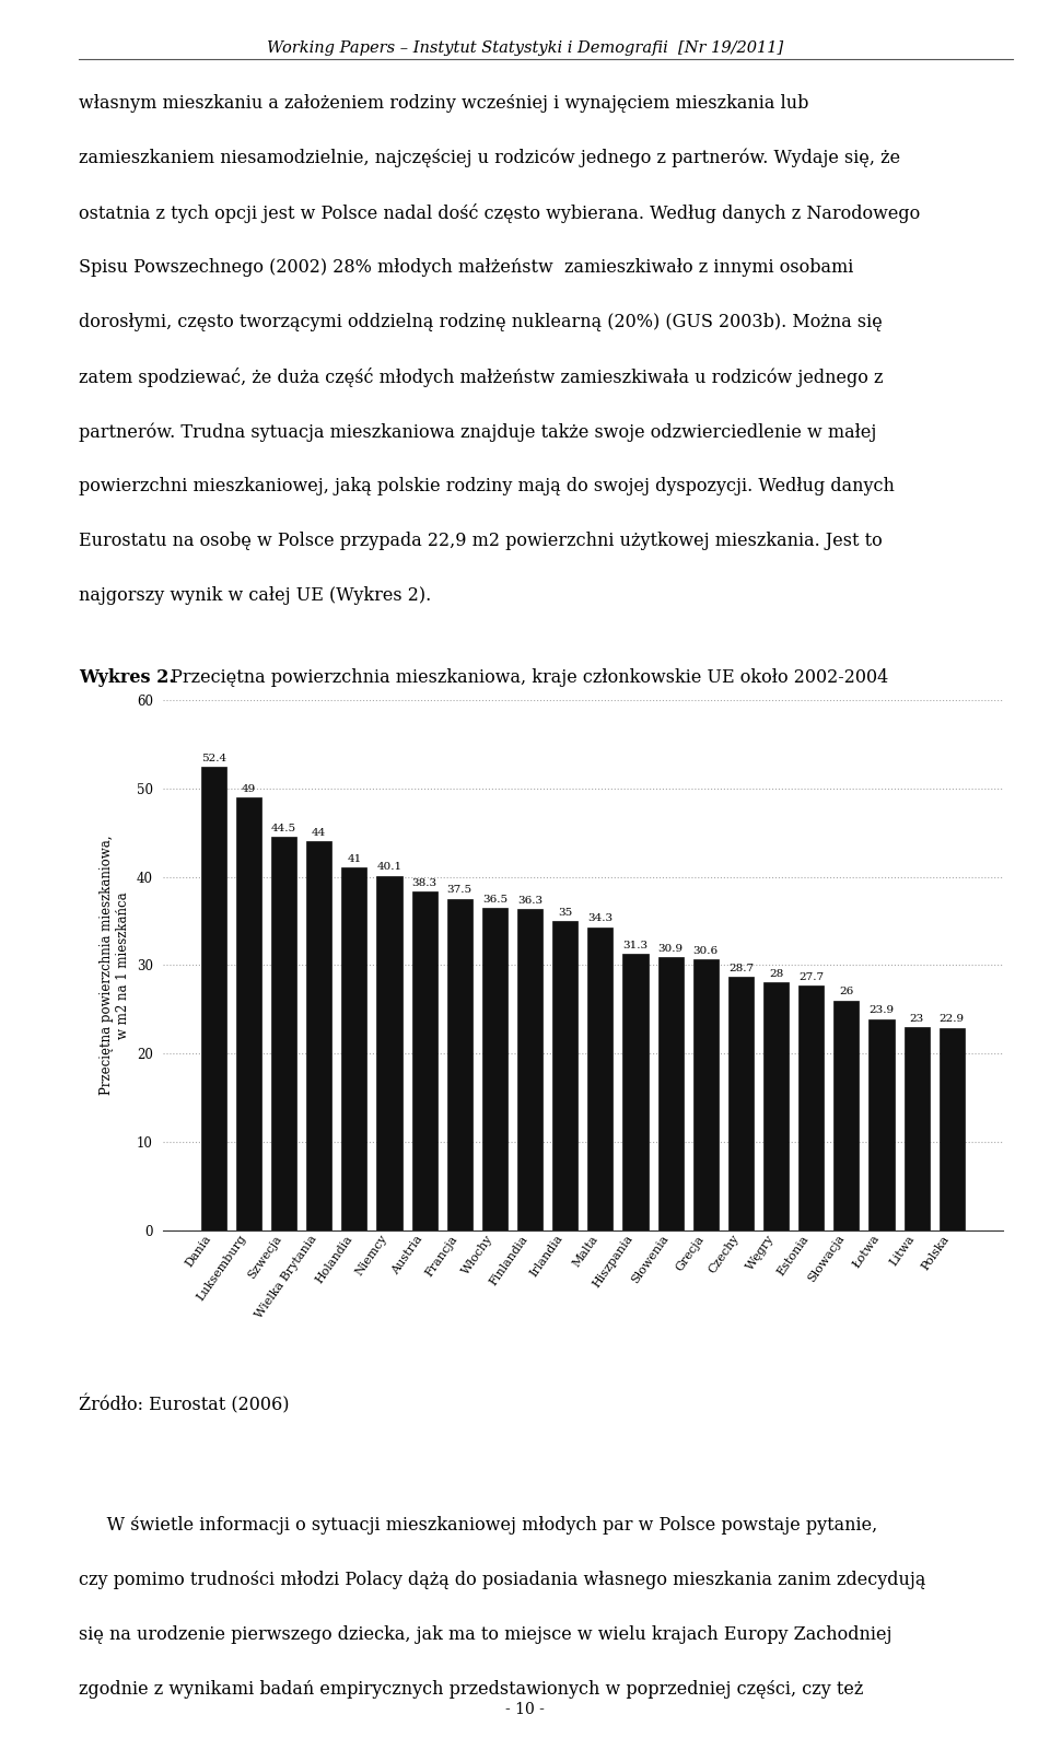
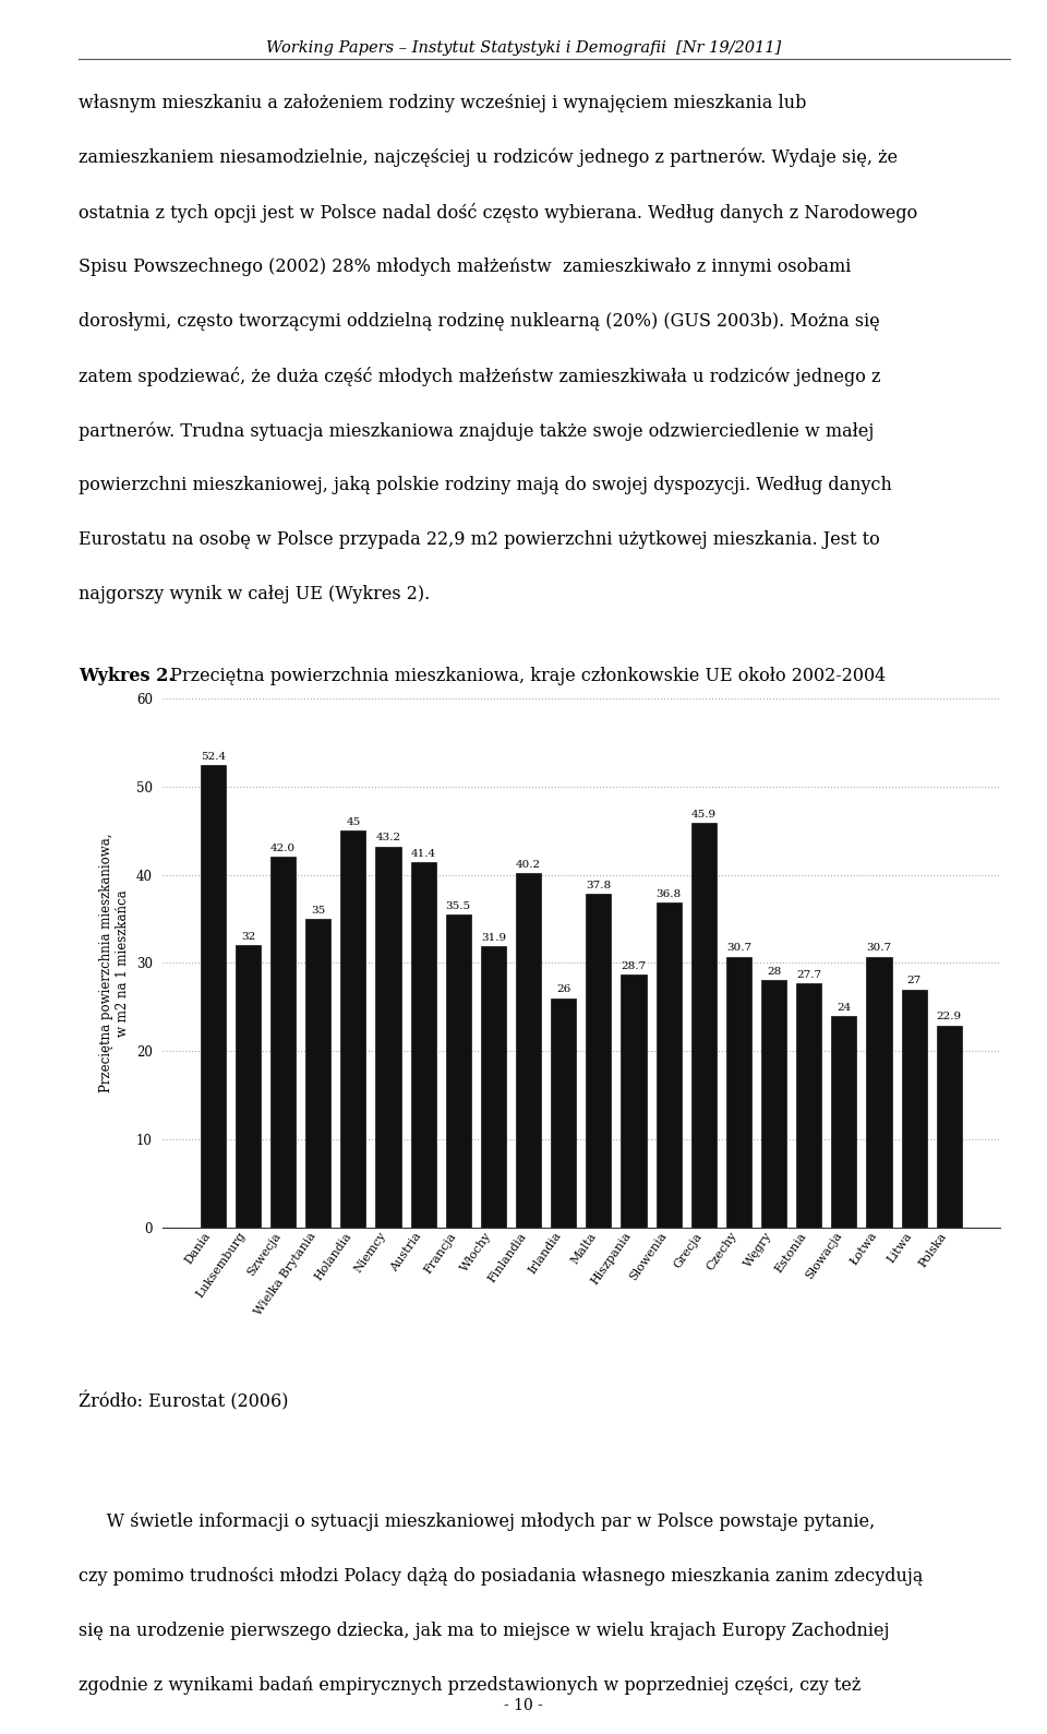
Luksemburg: 49 -> 32
Szwecja: 44.5 -> 42.0
Wielka Brytania: 44 -> 35
Holandia: 41 -> 45
Niemcy: 40.1 -> 43.2
Austria: 38.3 -> 41.4
Francja: 37.5 -> 35.5
Włochy: 36.5 -> 31.9
Finlandia: 36.3 -> 40.2
Irlandia: 35 -> 26
Malta: 34.3 -> 37.8
Hiszpania: 31.3 -> 28.7
Słowenia: 30.9 -> 36.8
Grecja: 30.6 -> 45.9
Czechy: 28.7 -> 30.7
Słowacja: 26 -> 24
Łotwa: 23.9 -> 30.7
Litwa: 23 -> 27
